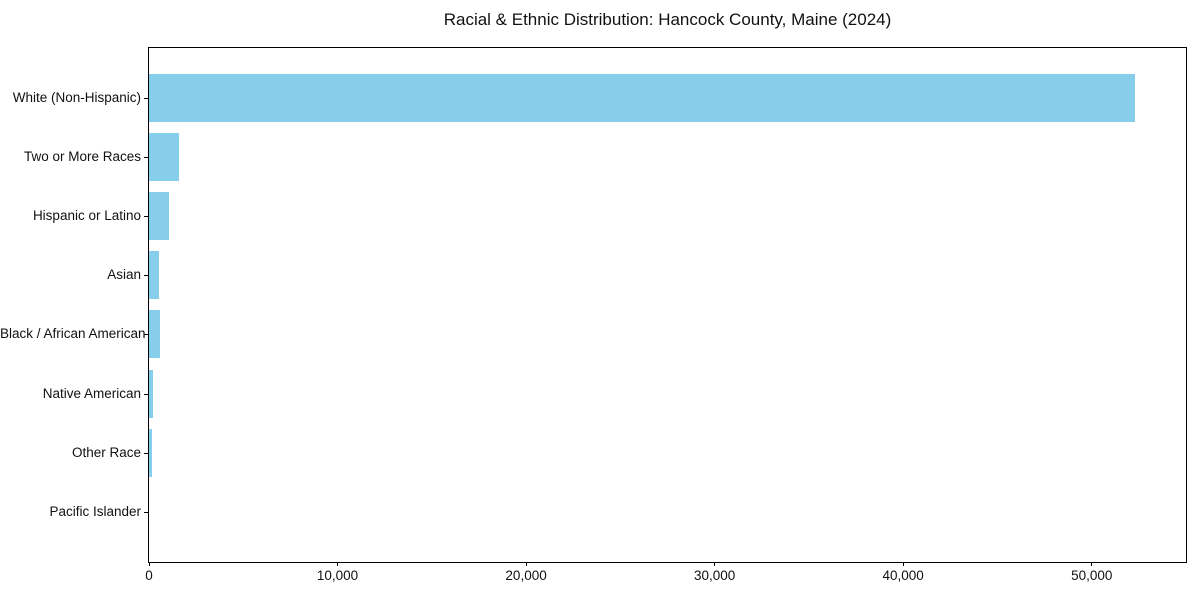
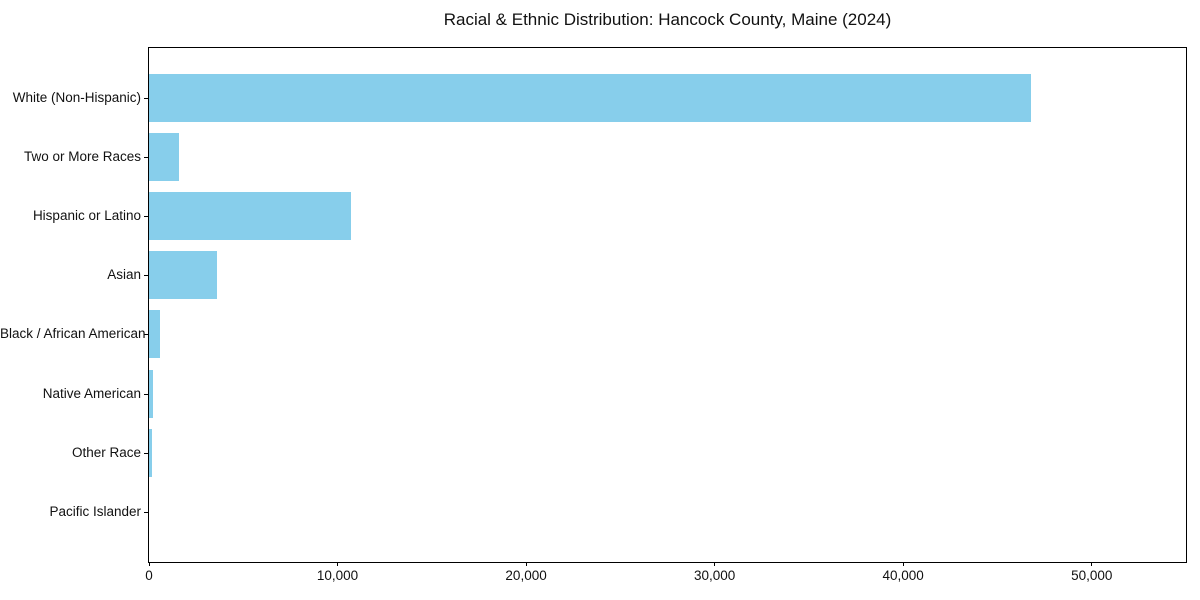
White (Non-Hispanic): 52300 -> 46800
Hispanic or Latino: 1100 -> 10700
Asian: 500 -> 3600
